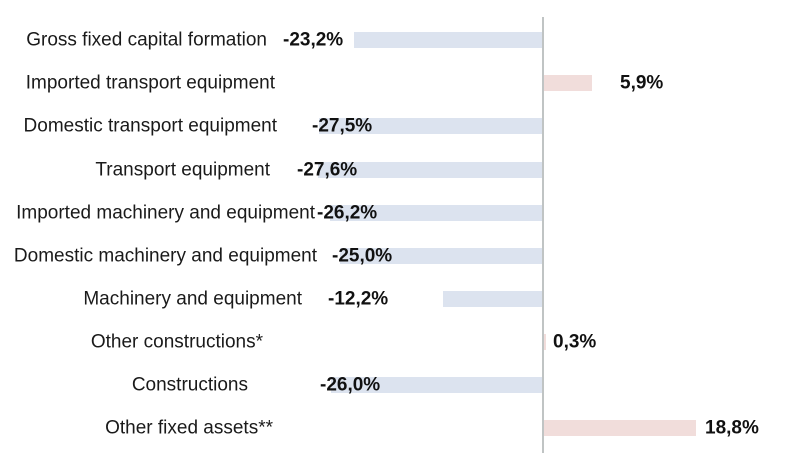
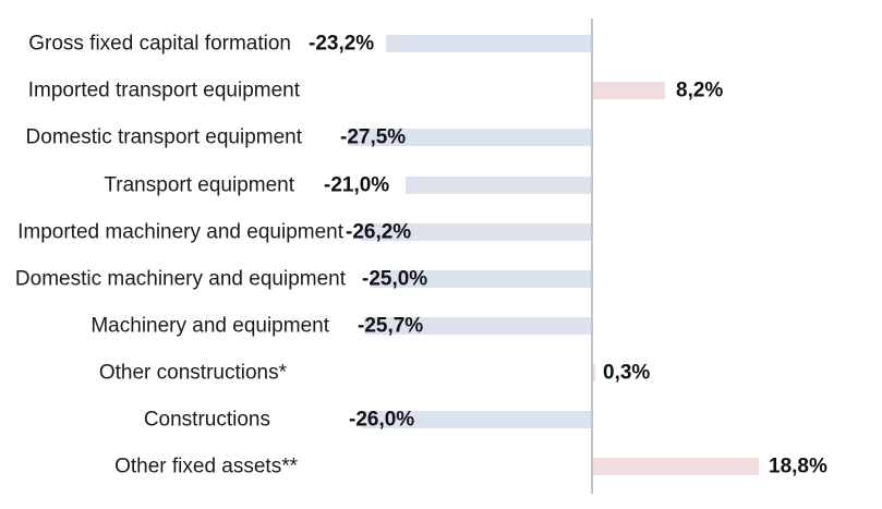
Imported transport equipment: 5,9% -> 8,2%
Transport equipment: -27,6% -> -21,0%
Machinery and equipment: -12,2% -> -25,7%
